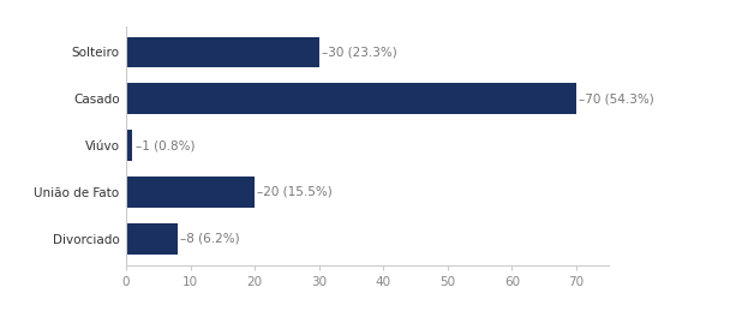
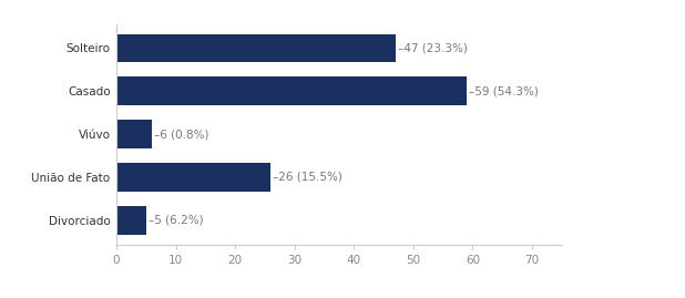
Solteiro: –30 -> –47
Casado: –70 -> –59
Viúvo: –1 -> –6
União de Fato: –20 -> –26
Divorciado: –8 -> –5
